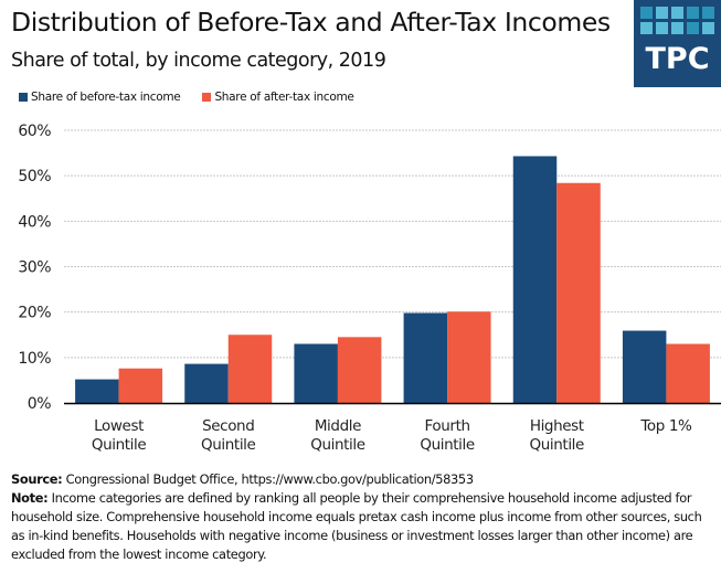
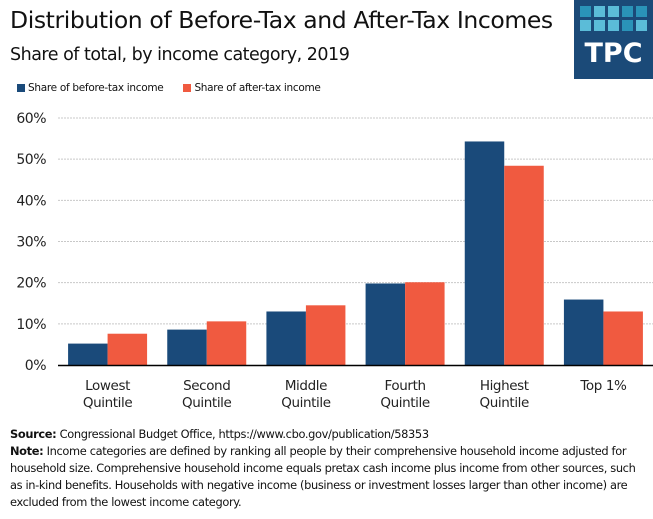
Share of after-tax income/Second Quintile: 15% -> 11%
